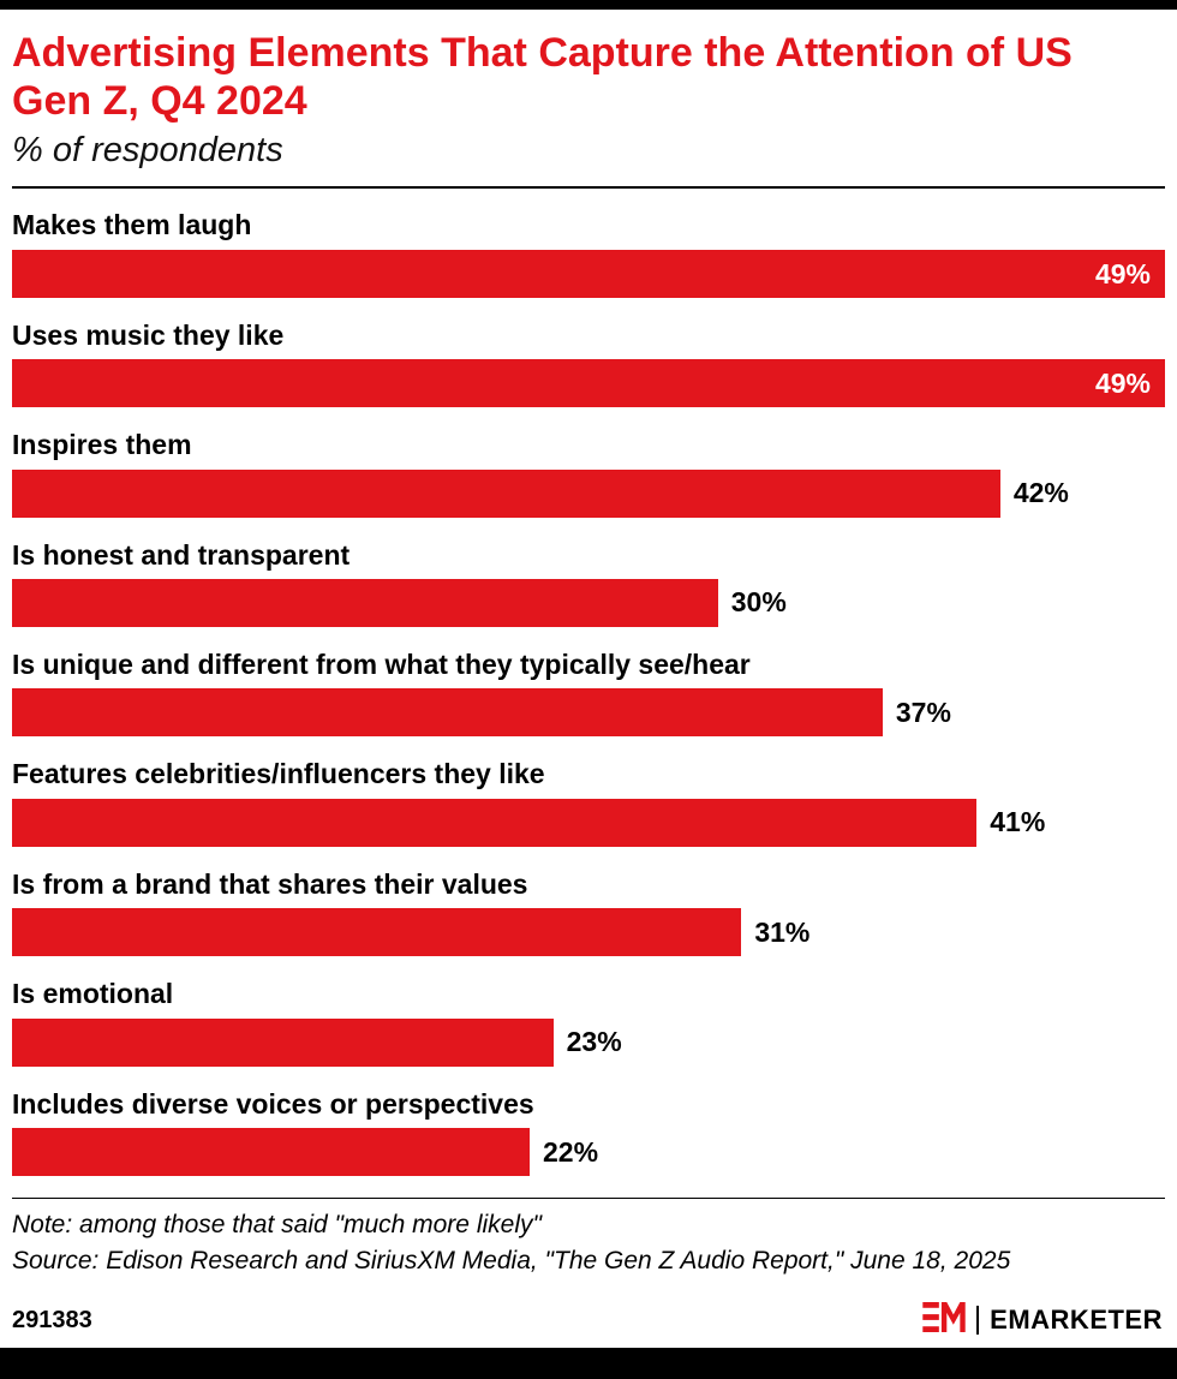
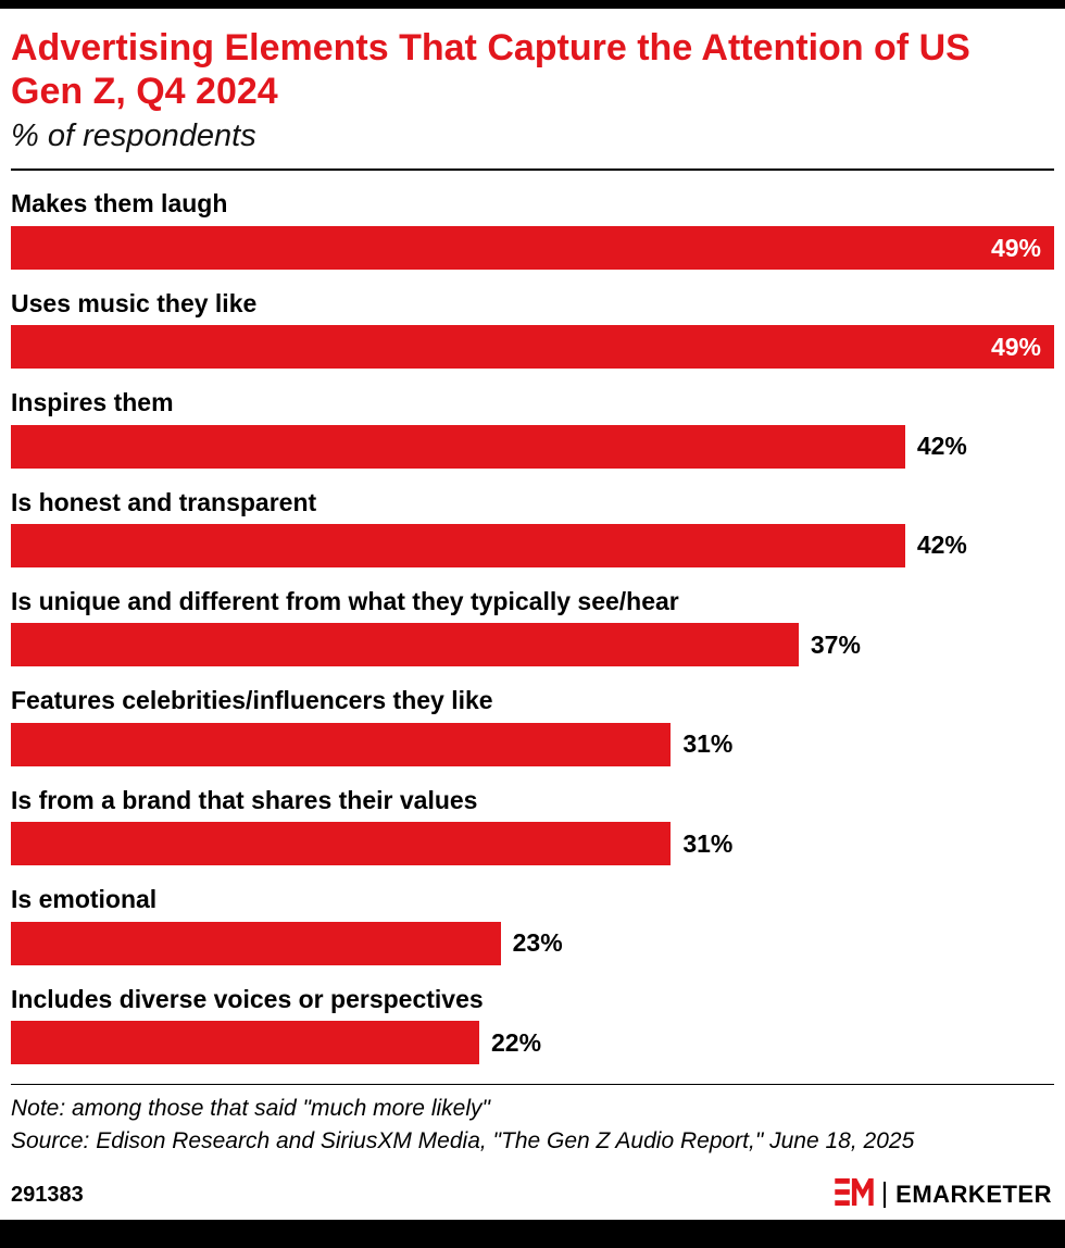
Is honest and transparent: 30% -> 42%
Features celebrities/influencers they like: 41% -> 31%
